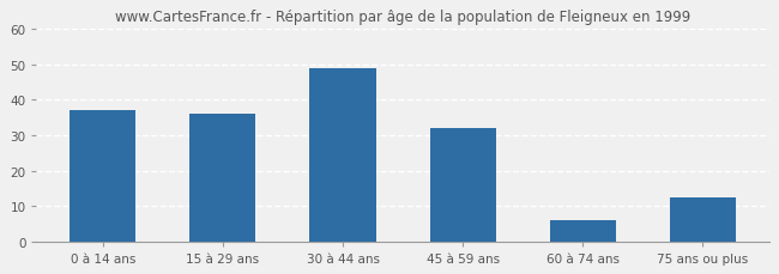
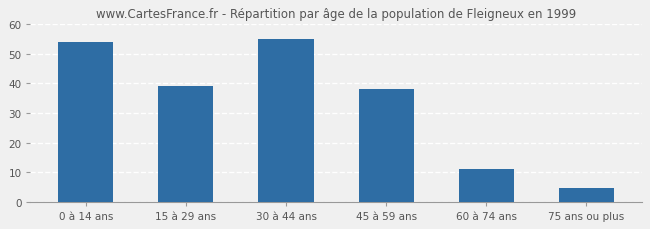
0 à 14 ans: 37.0 -> 54.0
15 à 29 ans: 36.0 -> 39.0
30 à 44 ans: 49.0 -> 55.0
45 à 59 ans: 32.0 -> 38.0
60 à 74 ans: 6.0 -> 11.0
75 ans ou plus: 12.5 -> 4.5
